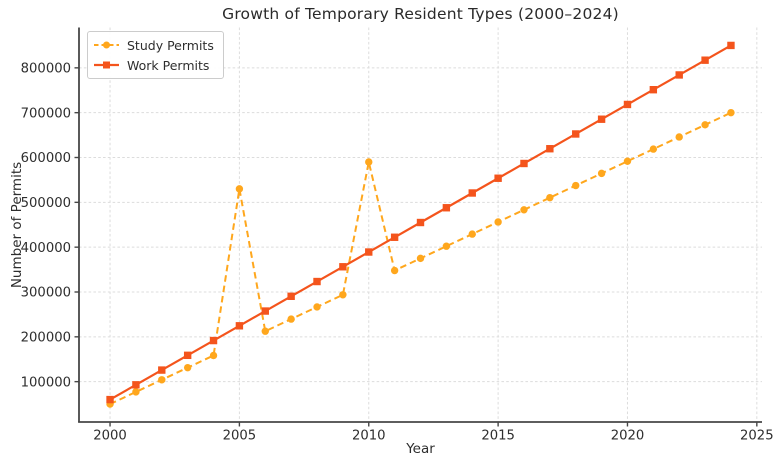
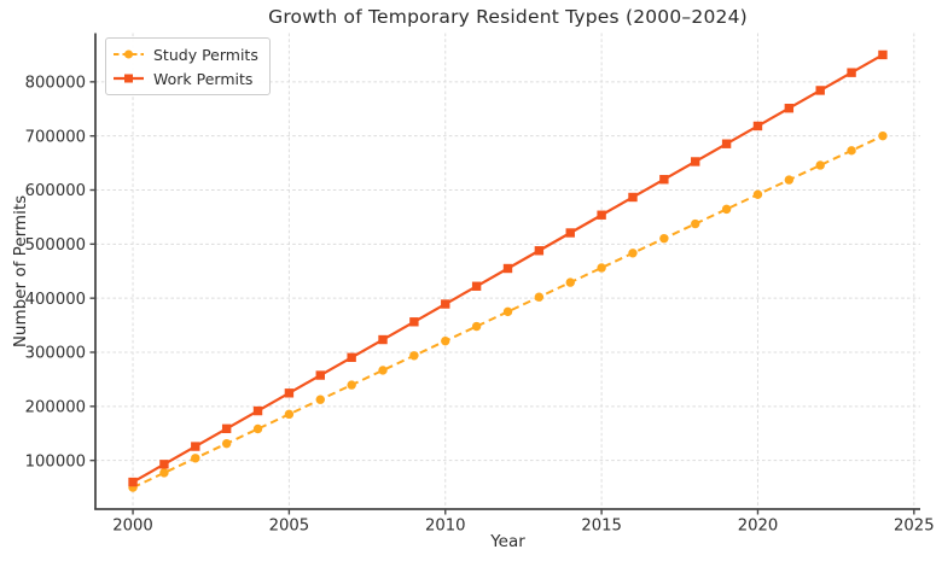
Study Permits/2005: 530000 -> 190000
Study Permits/2010: 590000 -> 320000
